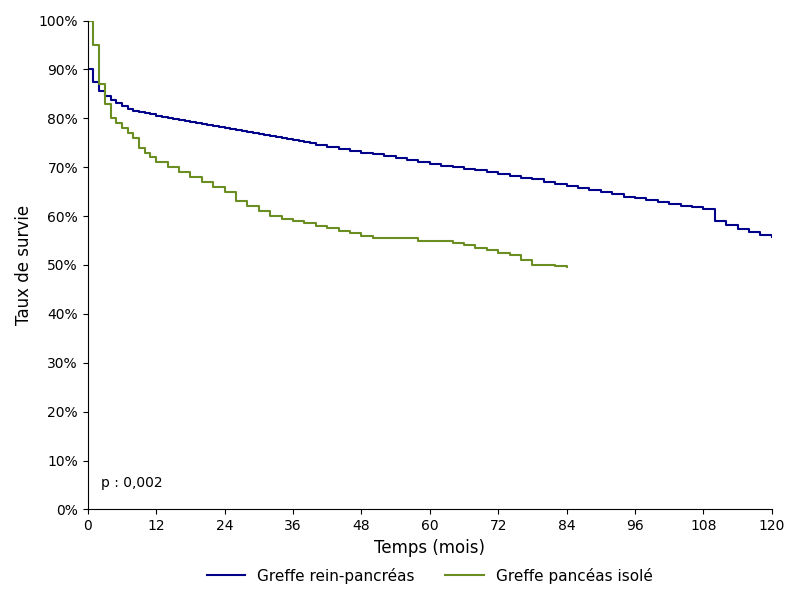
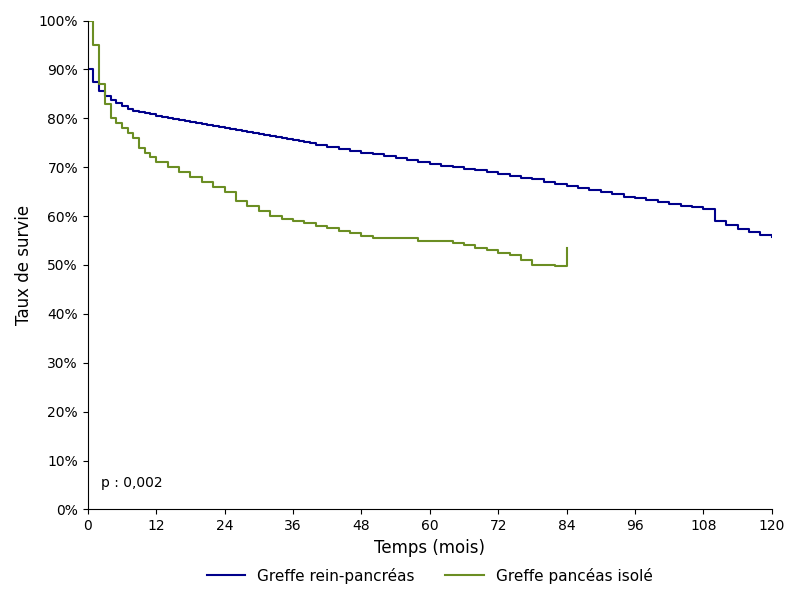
Greffe pancéas isolé/84: 49.5% -> 53.5%
